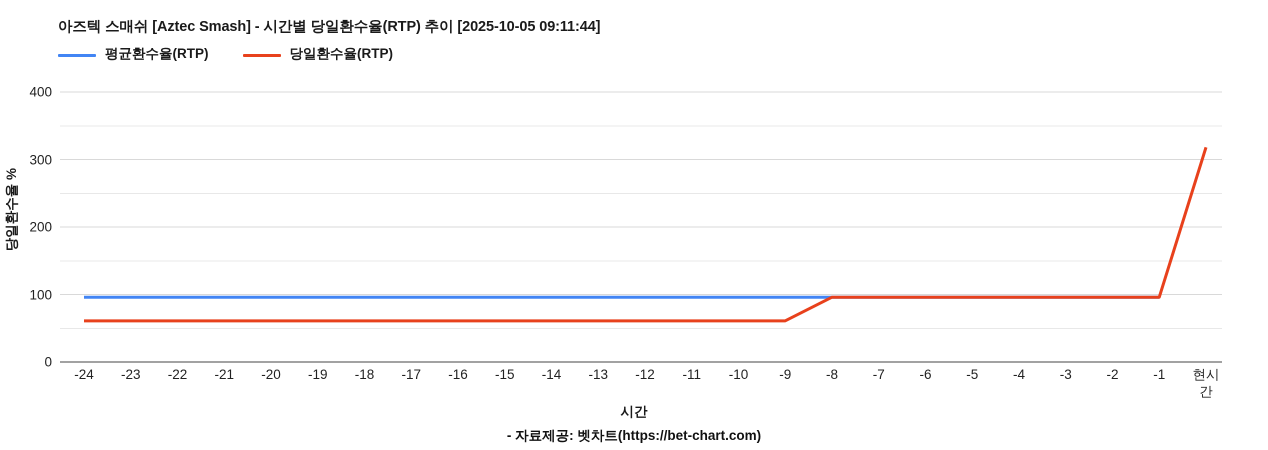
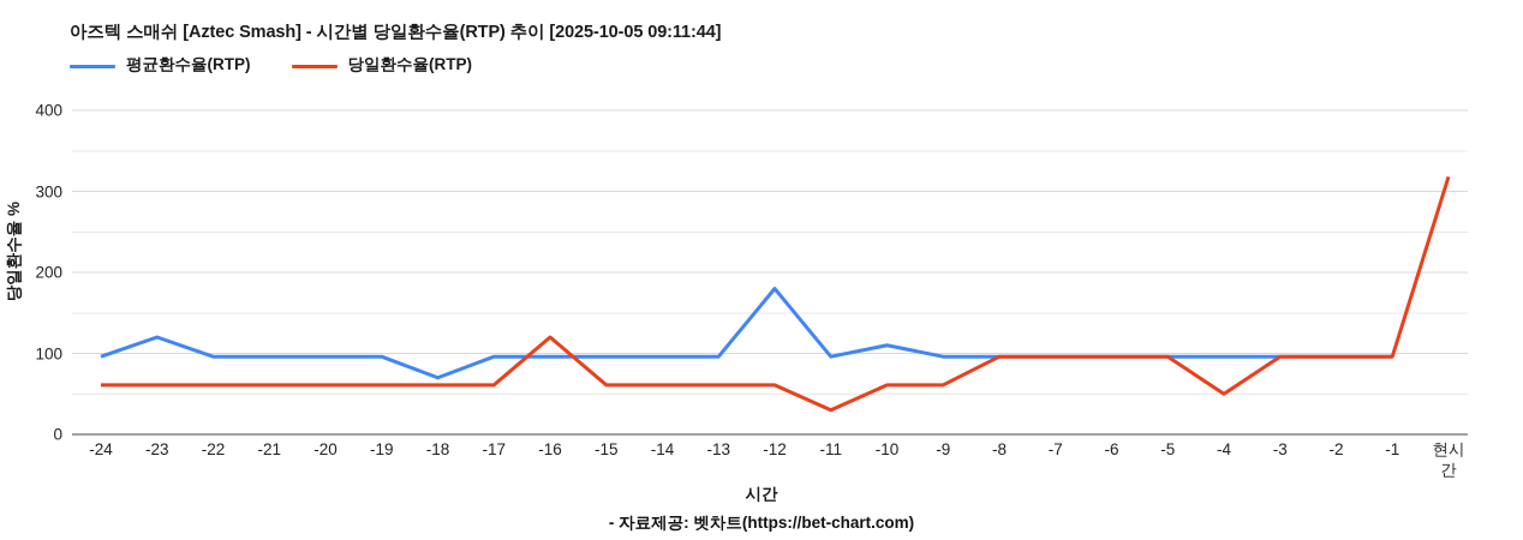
평균환수율(RTP)/-23: 100 -> 120
평균환수율(RTP)/-18: 100 -> 70
당일환수율(RTP)/-16: 60 -> 120
평균환수율(RTP)/-12: 100 -> 180
당일환수율(RTP)/-11: 60 -> 30
평균환수율(RTP)/-10: 100 -> 110
당일환수율(RTP)/-4: 100 -> 50
